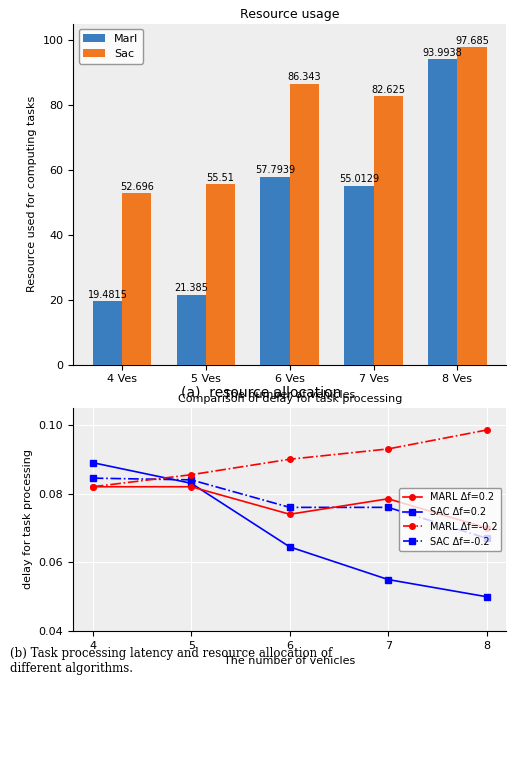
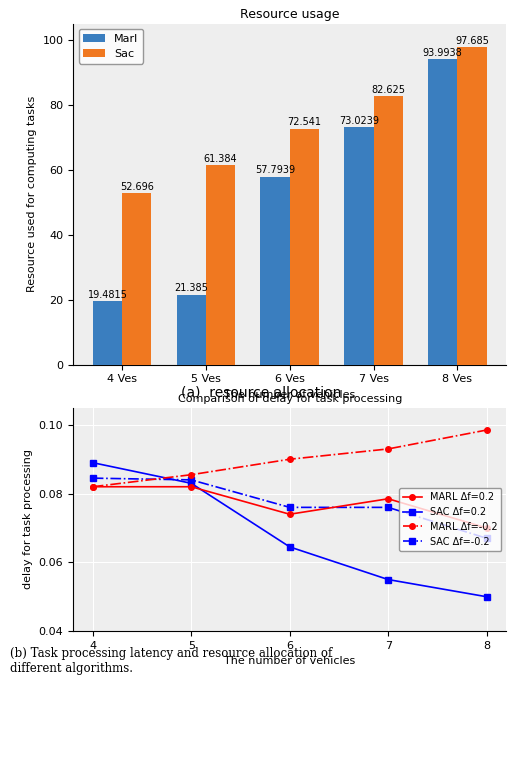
Resource usage/Sac/5 Ves: 55.51 -> 61.384
Resource usage/Sac/6 Ves: 86.343 -> 72.541
Resource usage/Marl/7 Ves: 55.0129 -> 73.0239
